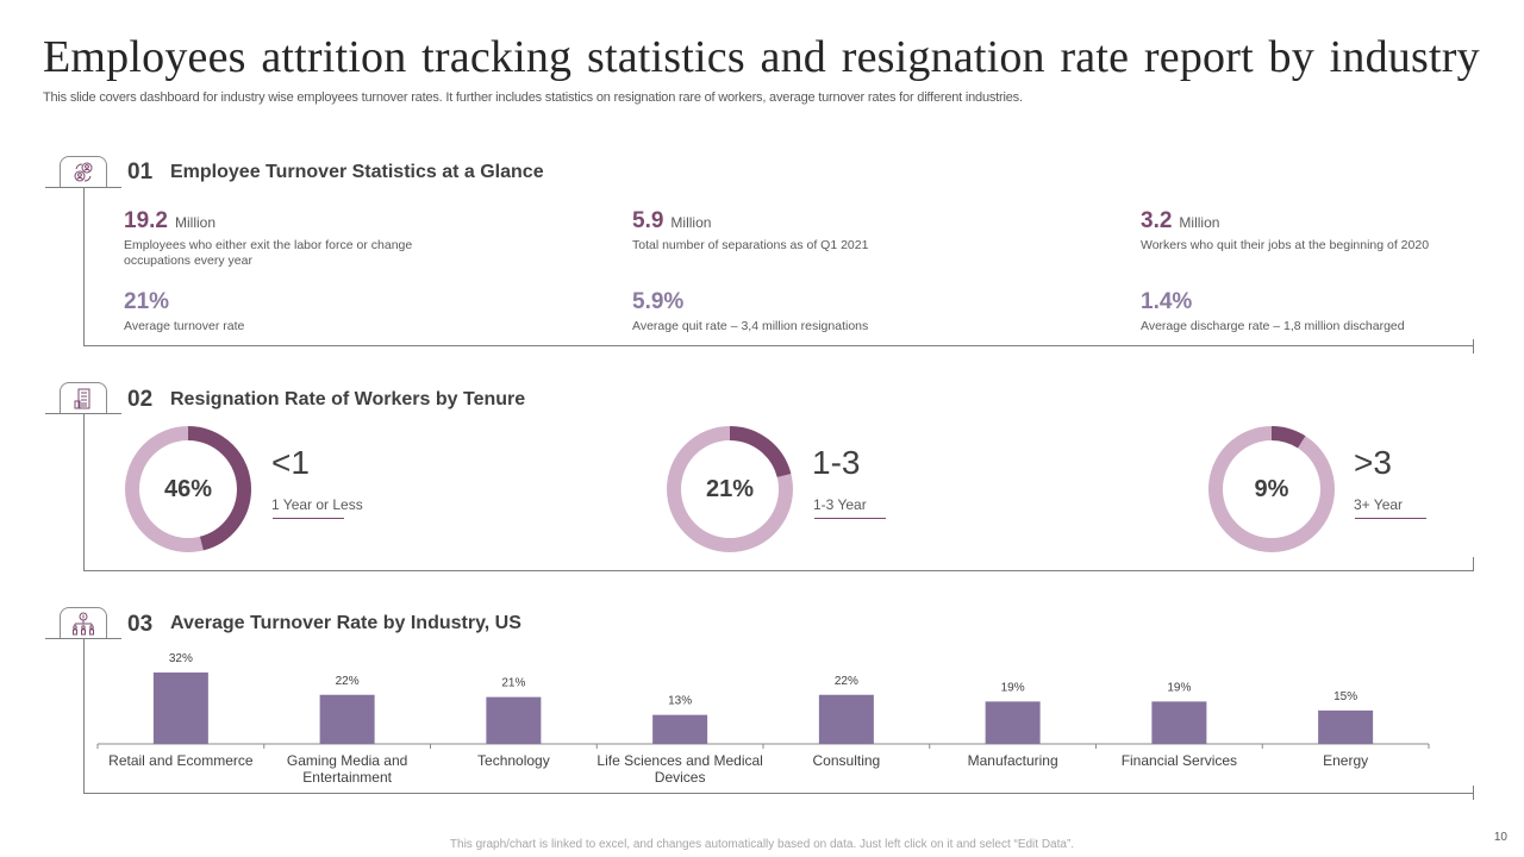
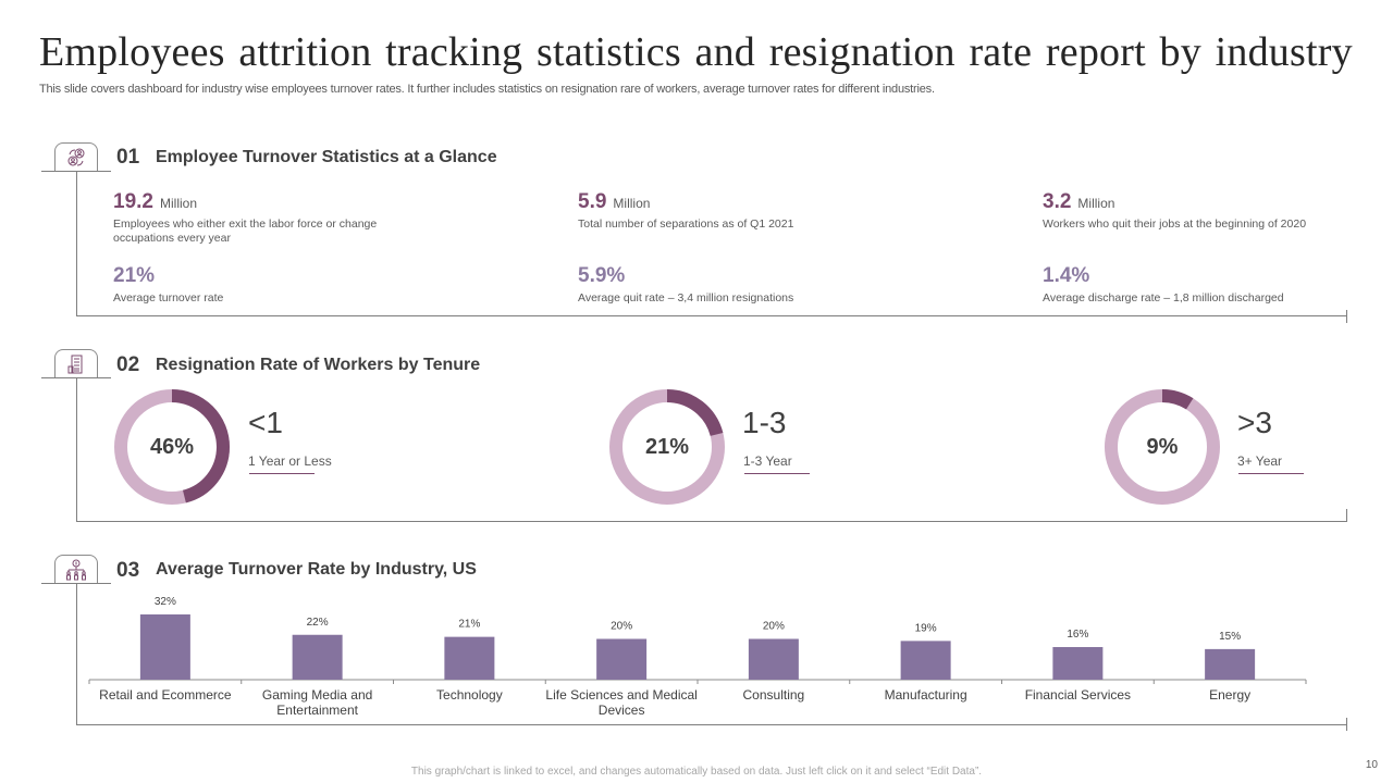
Life Sciences and Medical Devices: 13% -> 20%
Consulting: 22% -> 20%
Financial Services: 19% -> 16%
